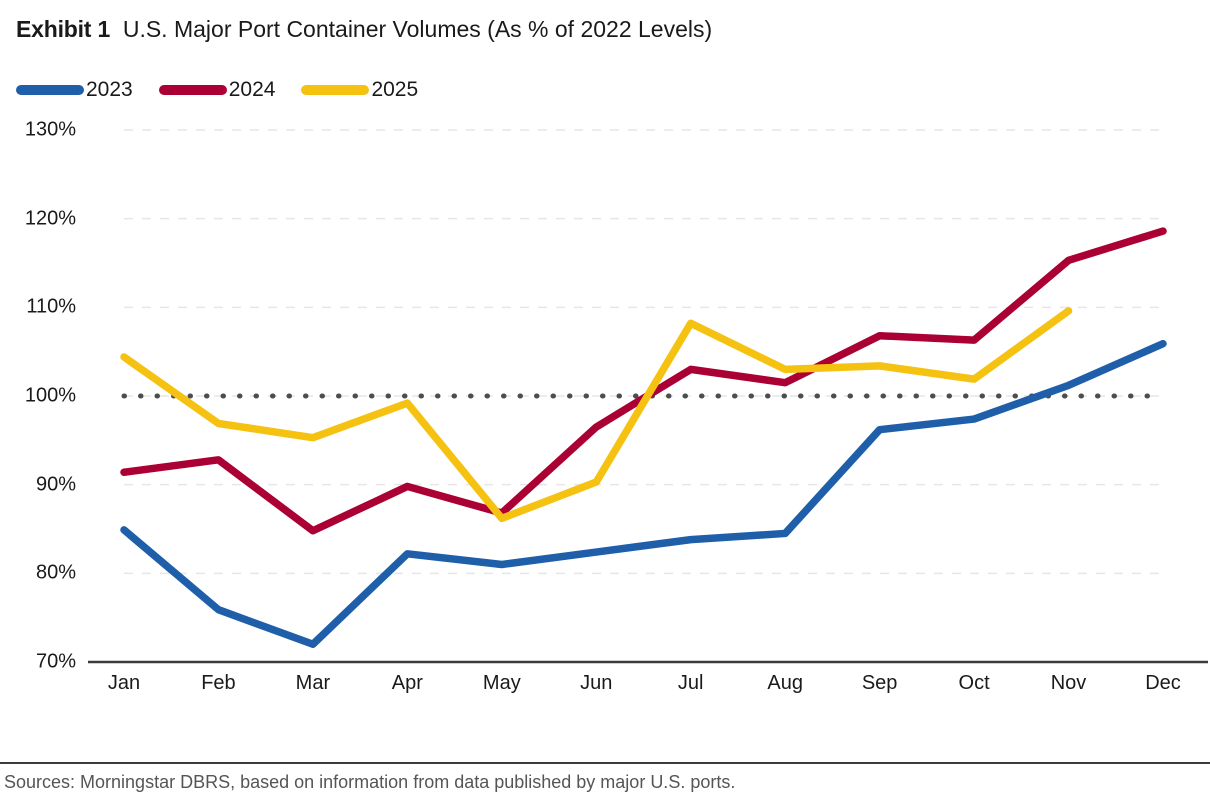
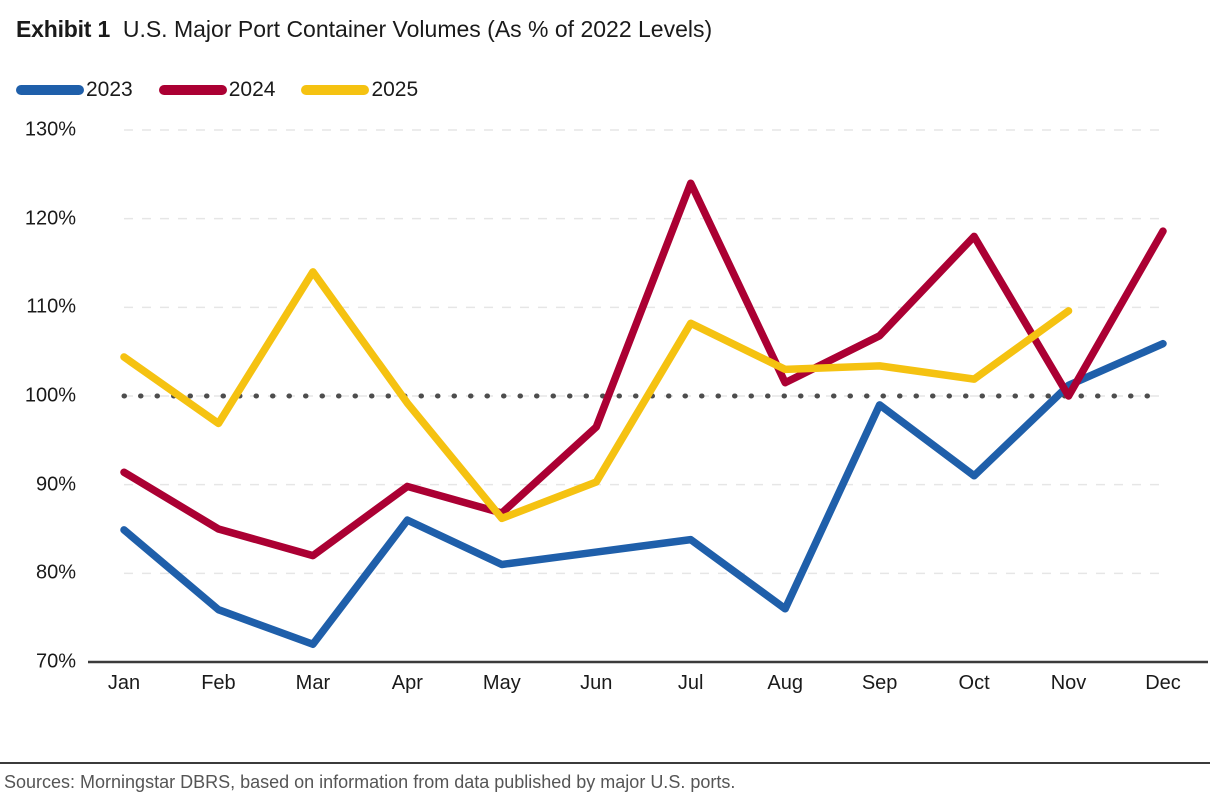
2024/Feb: 93% -> 85%
2024/Mar: 85% -> 82%
2025/Mar: 95% -> 114%
2023/Apr: 82% -> 86%
2024/Jul: 103% -> 124%
2023/Aug: 84% -> 76%
2023/Sep: 96% -> 99%
2023/Oct: 97% -> 91%
2024/Oct: 106% -> 118%
2024/Nov: 115% -> 100%
